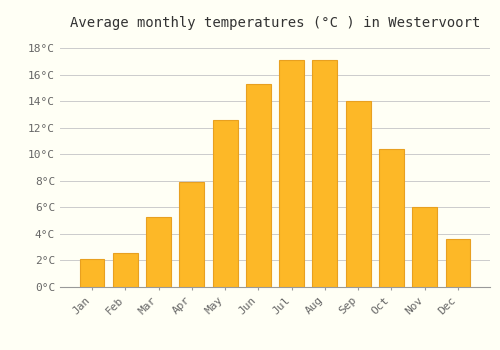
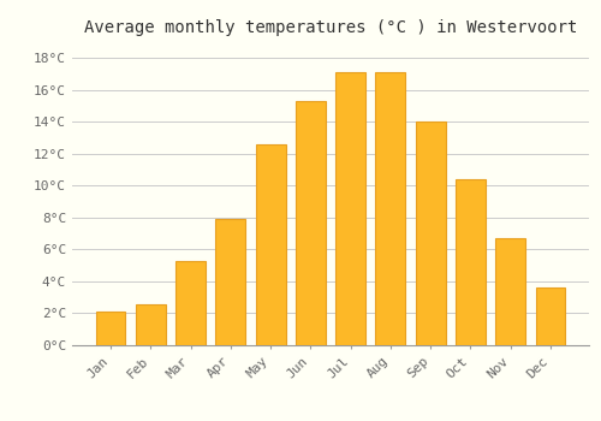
Nov: 6.0°C -> 6.7°C
